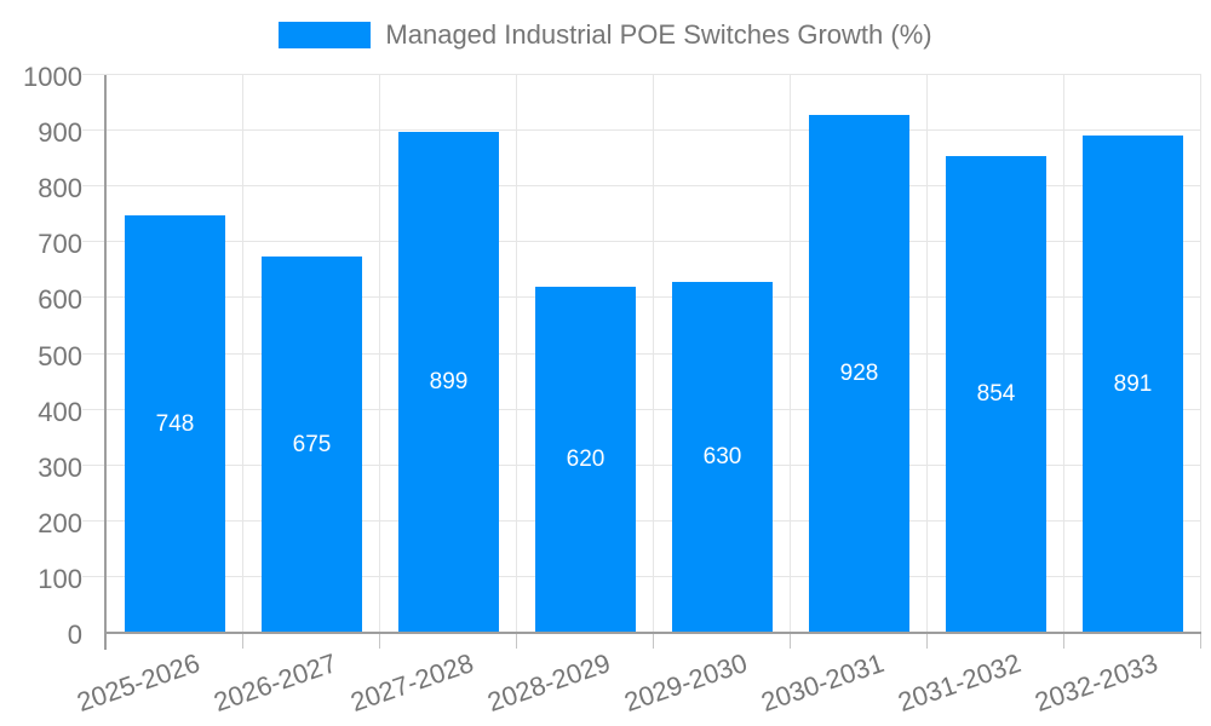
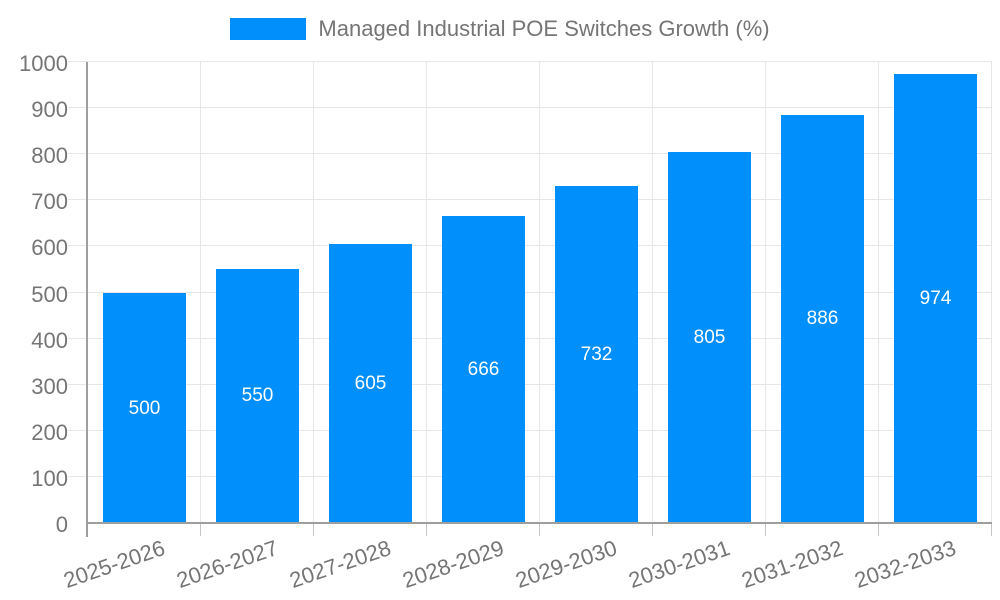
2025-2026: 748 -> 500
2026-2027: 675 -> 550
2027-2028: 899 -> 605
2028-2029: 620 -> 666
2029-2030: 630 -> 732
2030-2031: 928 -> 805
2031-2032: 854 -> 886
2032-2033: 891 -> 974
